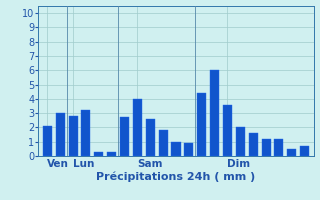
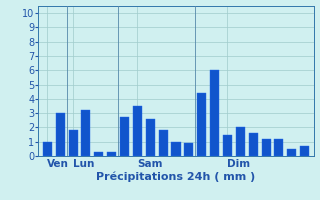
Ven: 2.1 -> 1.0
Lun: 2.8 -> 1.8
Sam: 4.0 -> 3.5
Dim: 3.6 -> 1.5
